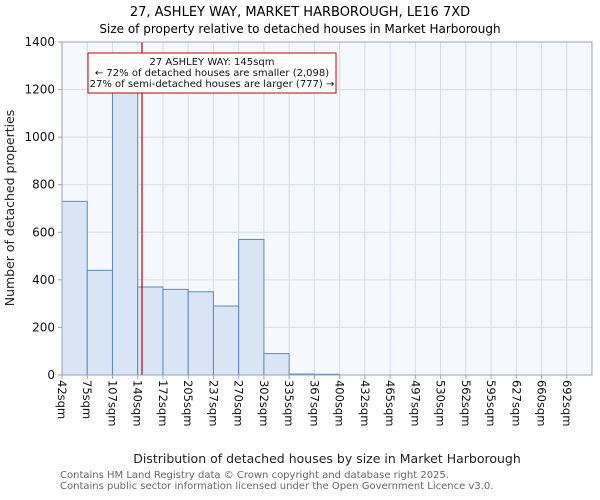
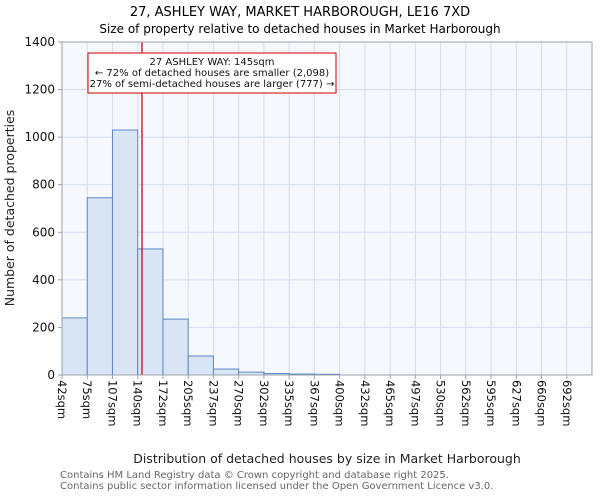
42sqm: 730 -> 240
75sqm: 440 -> 740
107sqm: 1330 -> 1030
140sqm: 370 -> 530
172sqm: 360 -> 240
205sqm: 350 -> 80
237sqm: 290 -> 20
270sqm: 570 -> 10
302sqm: 90 -> 10
